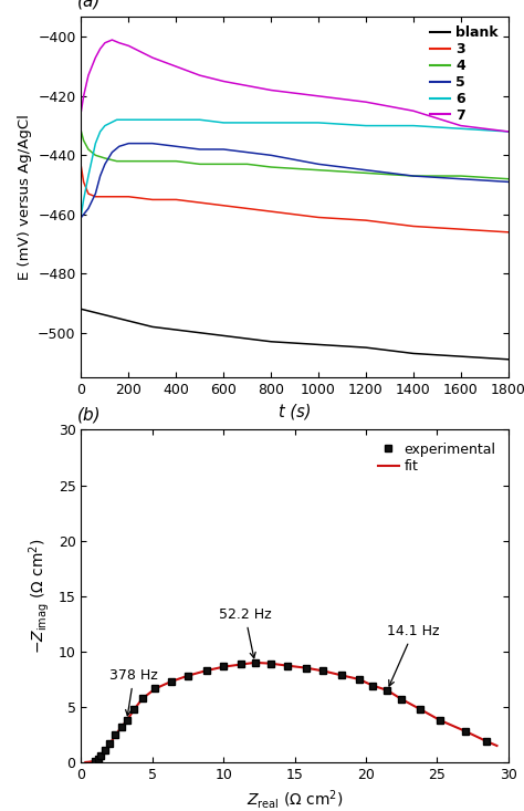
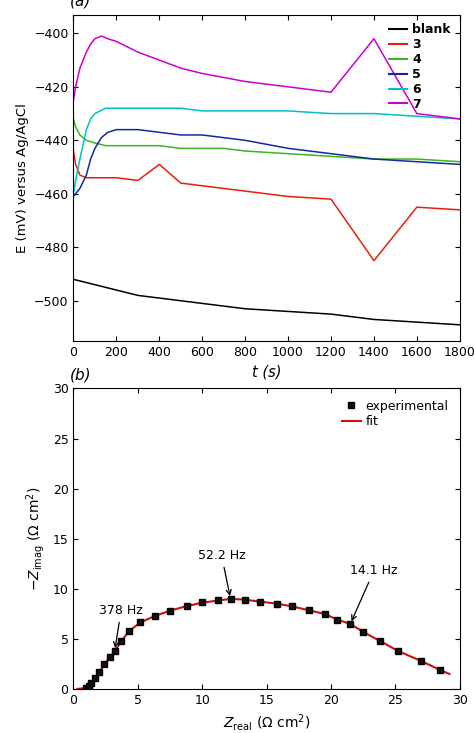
3/400: -455 -> -449
3/1400: -464 -> -485
7/1400: -425 -> -402
